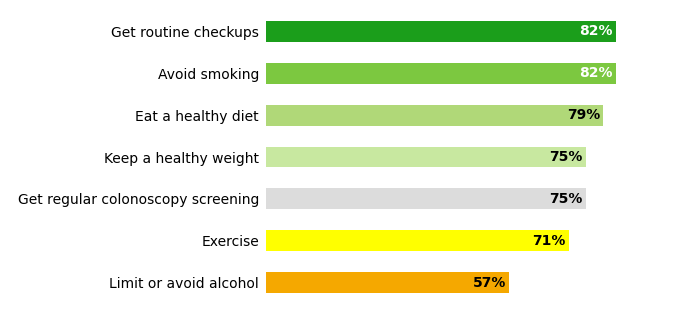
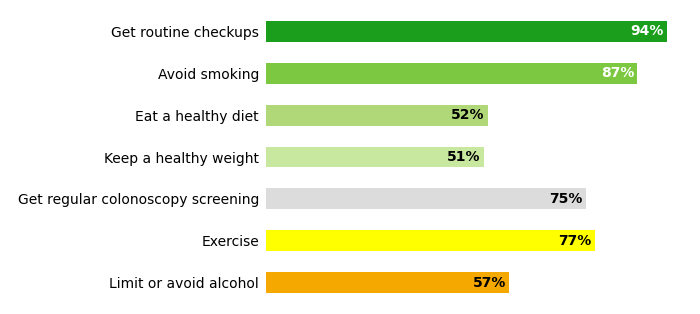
Get routine checkups: 82% -> 94%
Avoid smoking: 82% -> 87%
Eat a healthy diet: 79% -> 52%
Keep a healthy weight: 75% -> 51%
Exercise: 71% -> 77%
